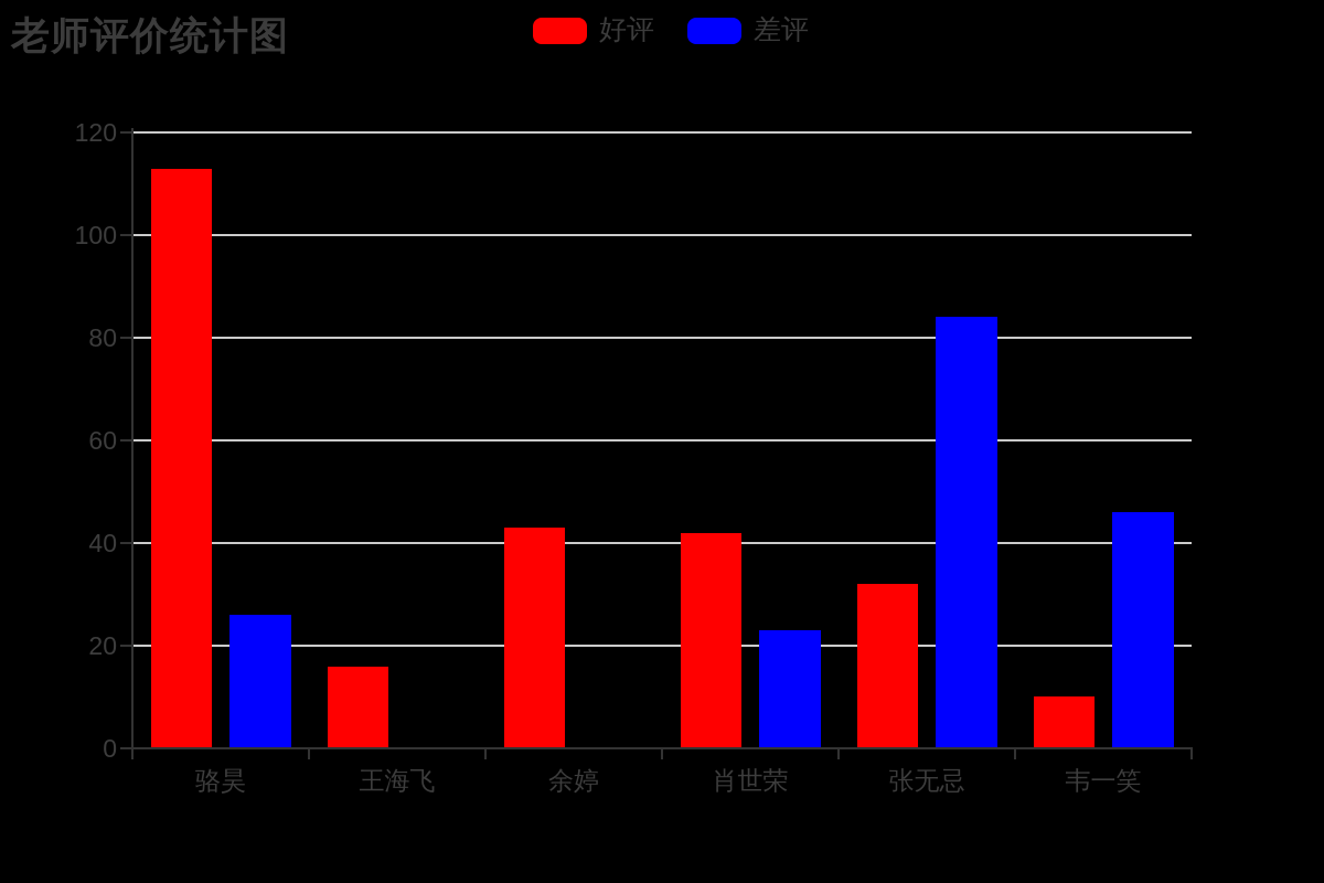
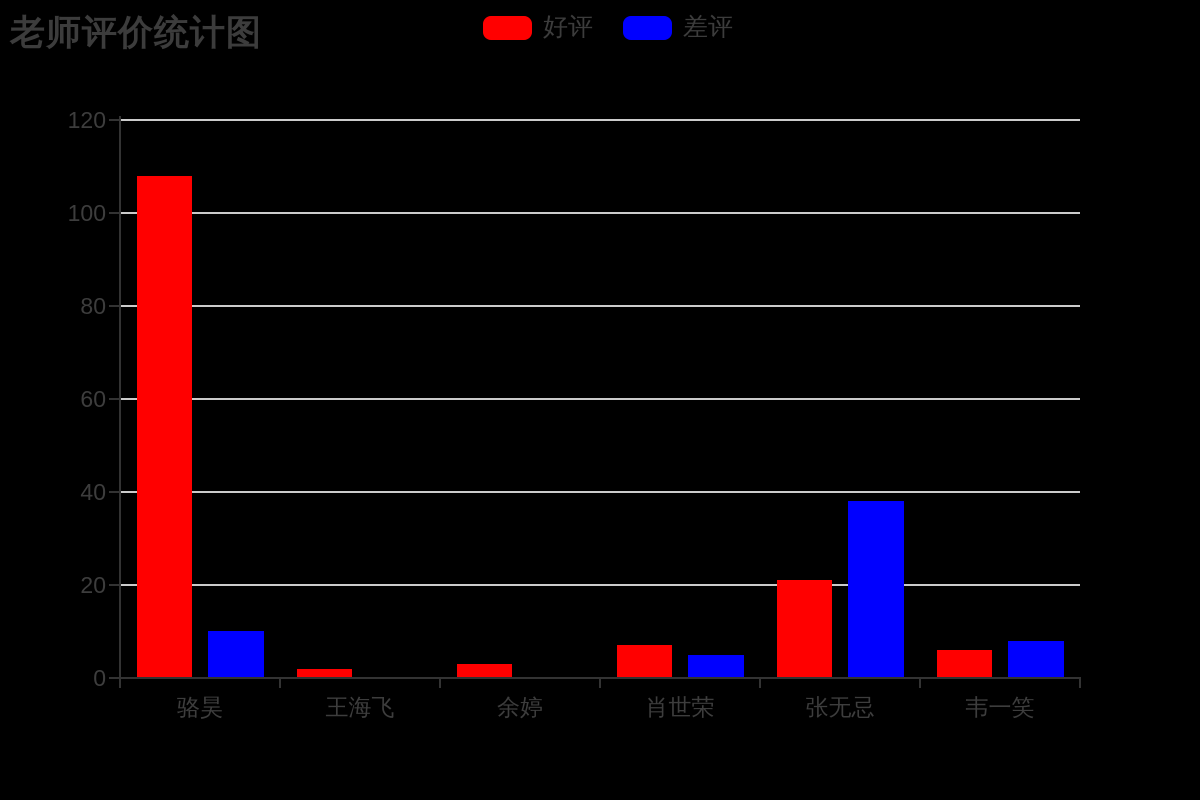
好评/骆昊: 113 -> 108
差评/骆昊: 26 -> 10
好评/王海飞: 16 -> 2
好评/余婷: 43 -> 3
好评/肖世荣: 42 -> 7
差评/肖世荣: 23 -> 5
好评/张无忌: 32 -> 21
差评/张无忌: 84 -> 38
好评/韦一笑: 10 -> 6
差评/韦一笑: 46 -> 8
